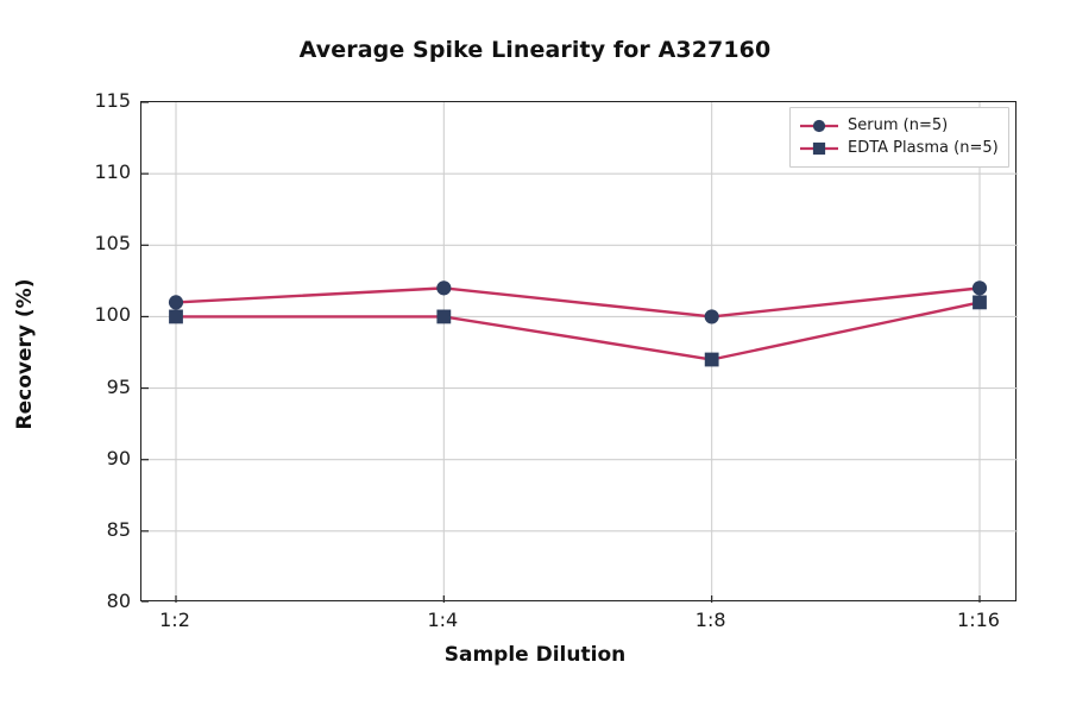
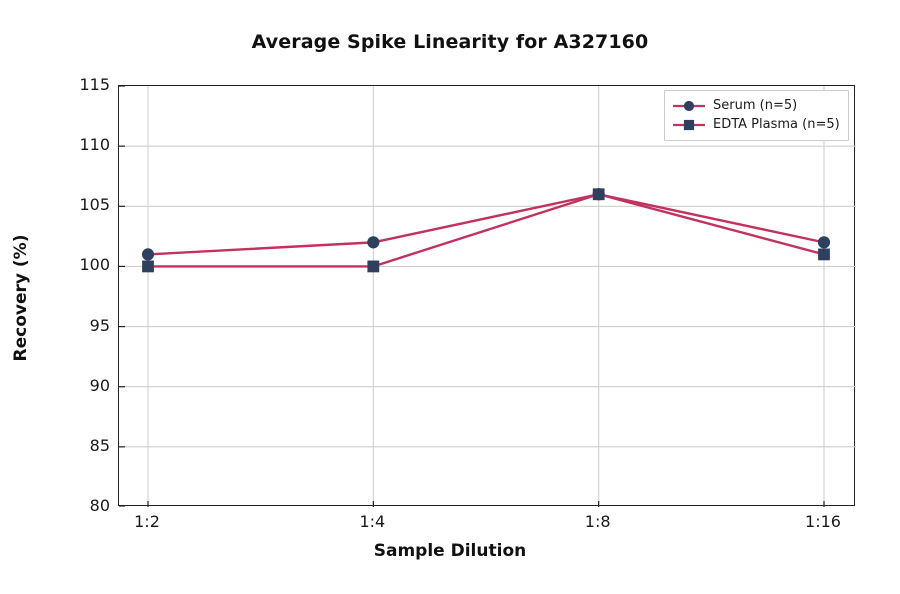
Serum (n=5)/1:8: 100 -> 106
EDTA Plasma (n=5)/1:8: 97 -> 106
